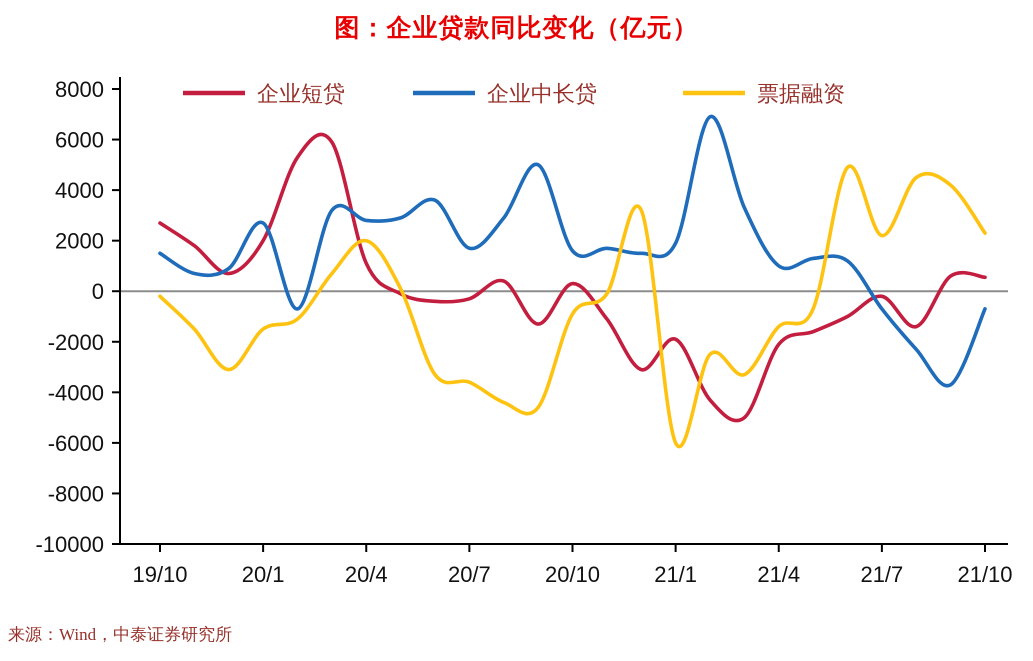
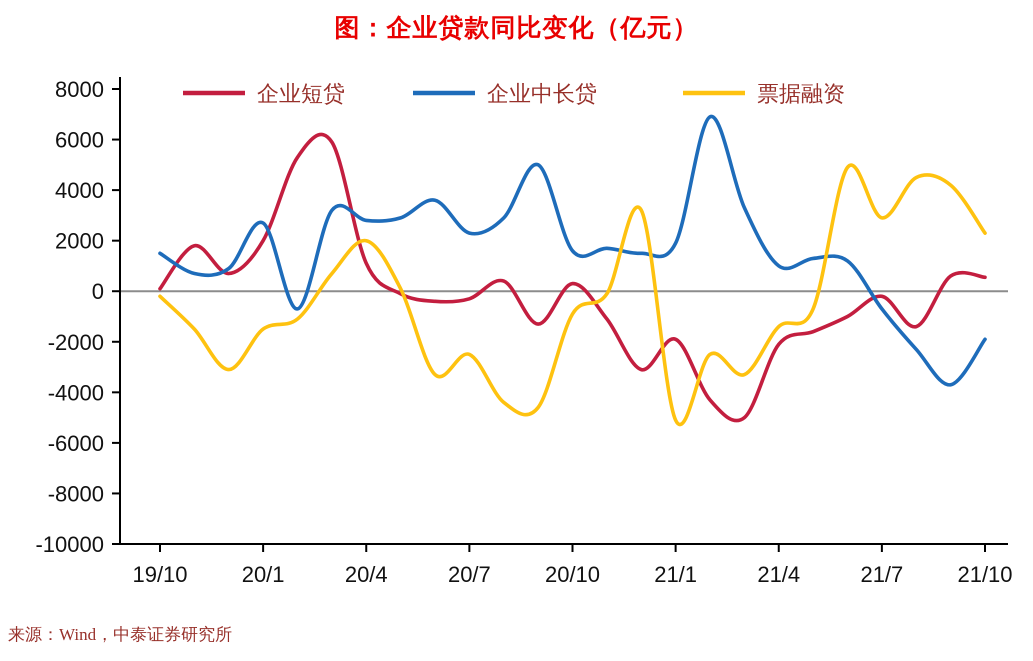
企业短贷/19/10: 2700 -> 100
企业中长贷/20/7: 1700 -> 2300
票据融资/20/7: -3600 -> -2500
票据融资/21/1: -6000 -> -5100
票据融资/21/7: 2200 -> 2900
企业中长贷/21/10: -700 -> -1900
